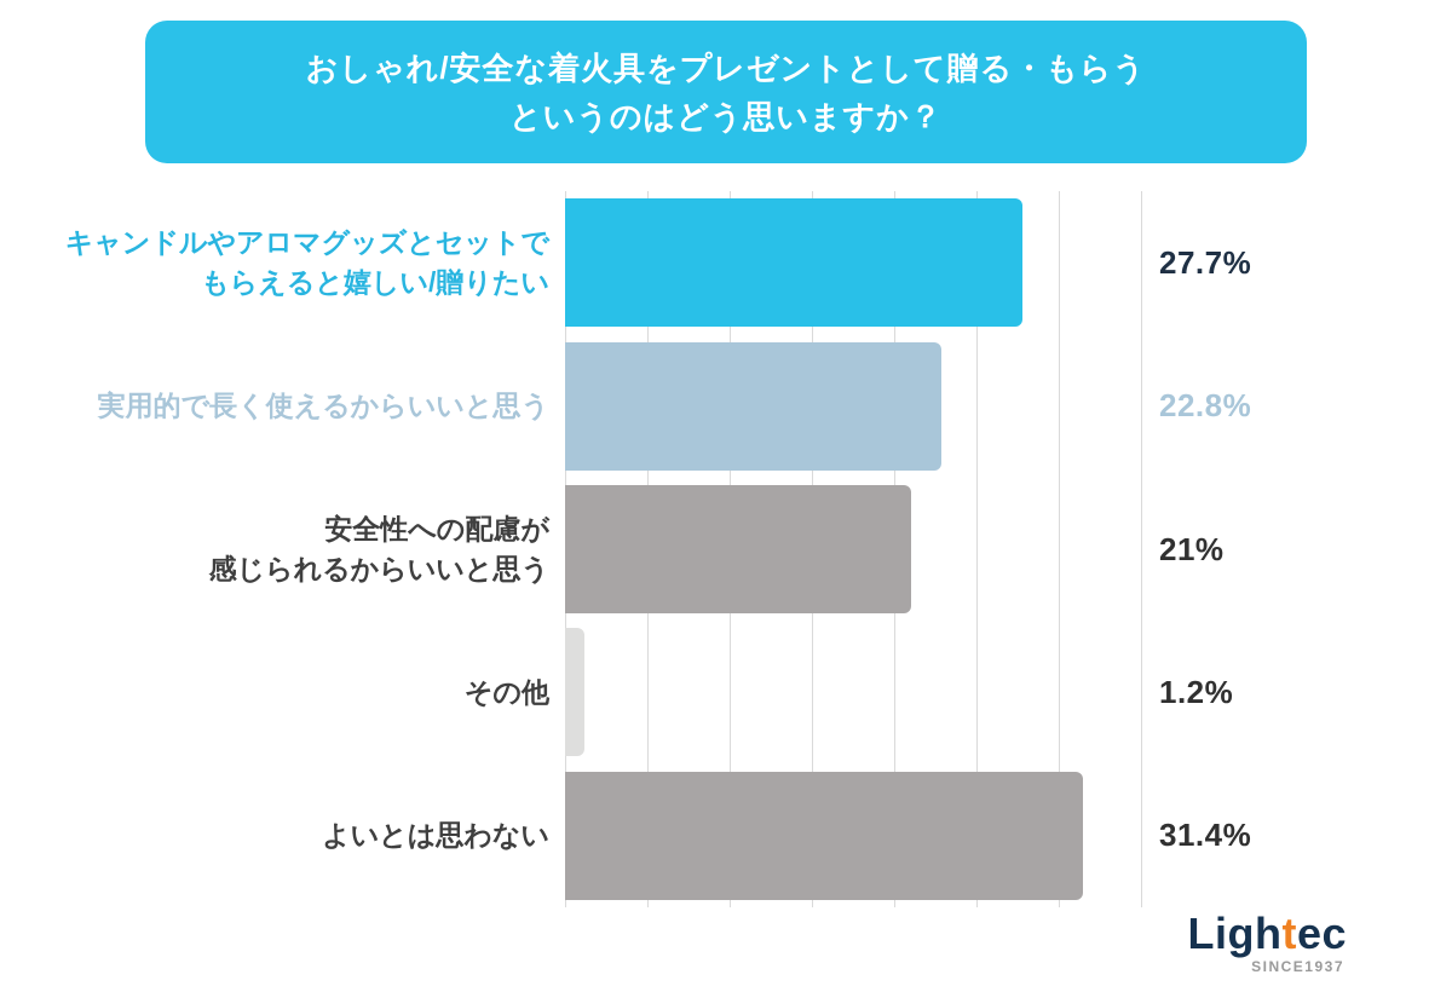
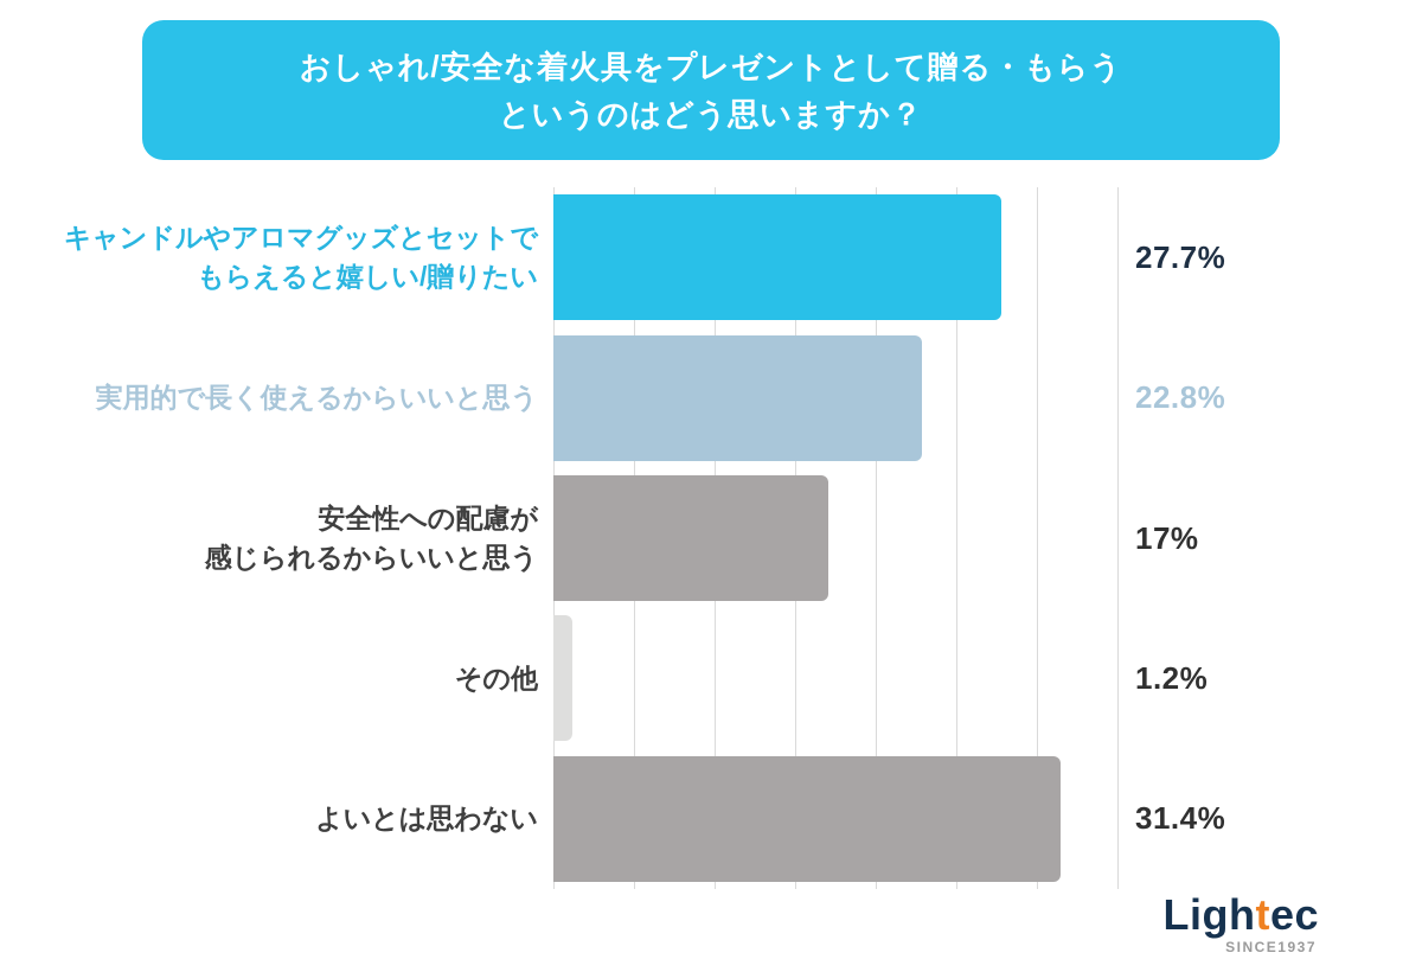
安全性への配慮が 感じられるからいいと思う: 21% -> 17%
